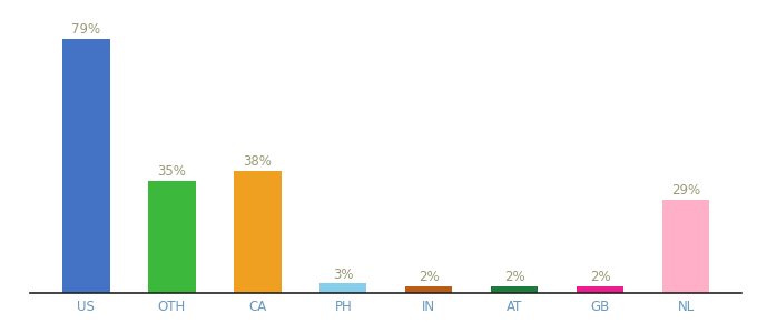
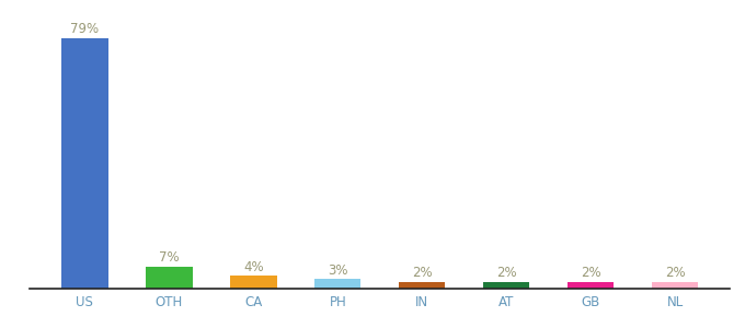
OTH: 35% -> 7%
CA: 38% -> 4%
NL: 29% -> 2%
